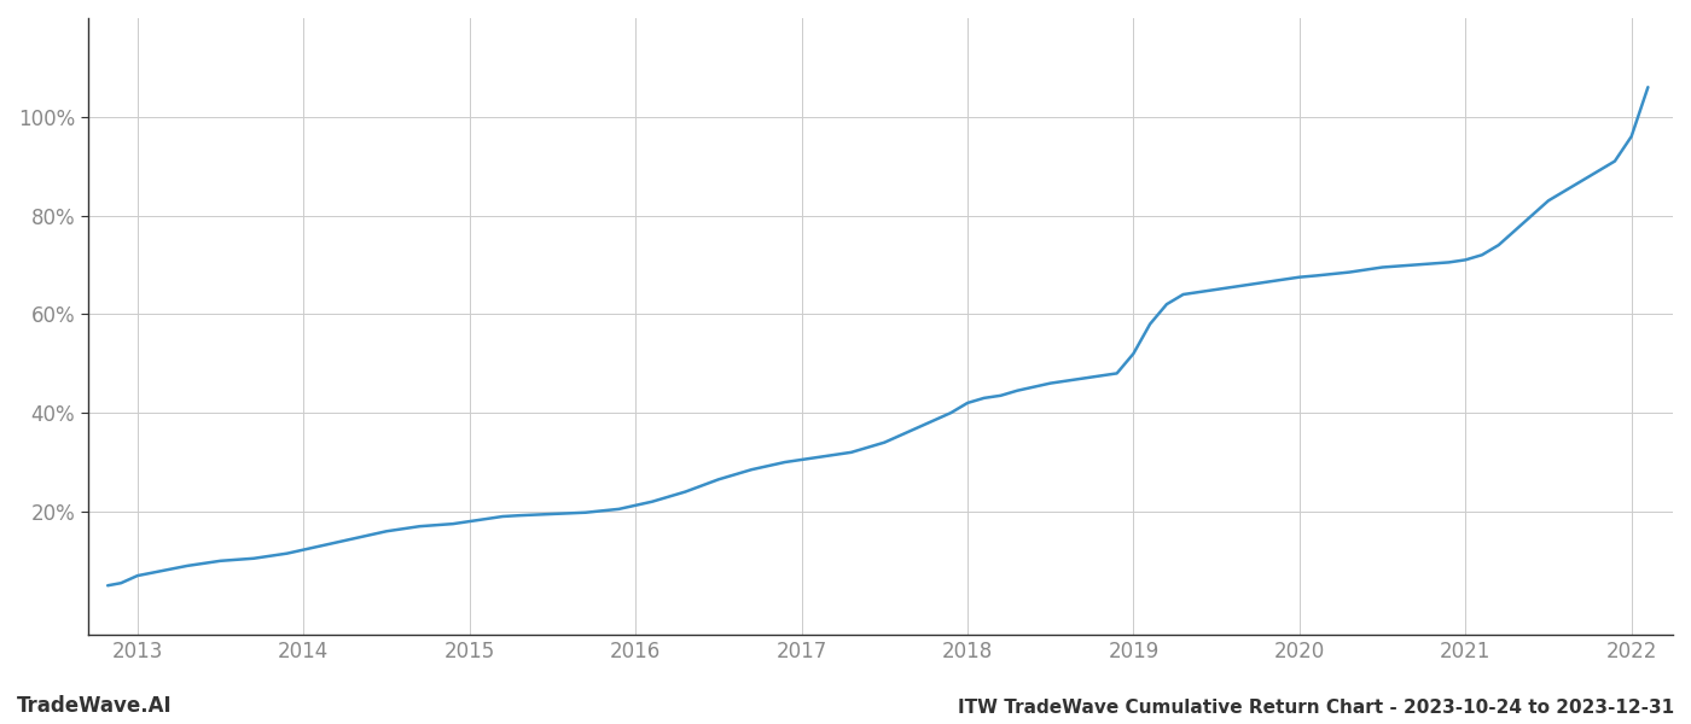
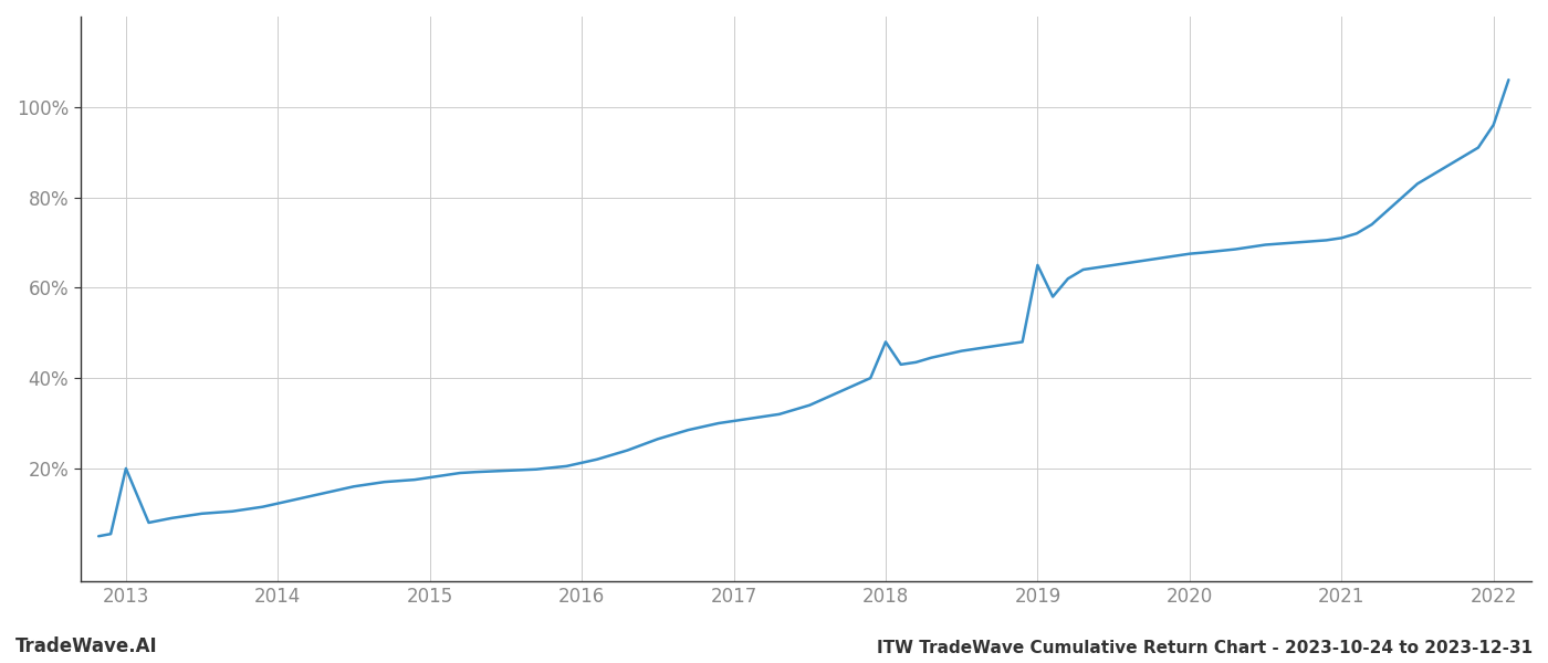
2013: 7.0% -> 20.0%
2018: 42.0% -> 48.0%
2019: 52.0% -> 65.0%
